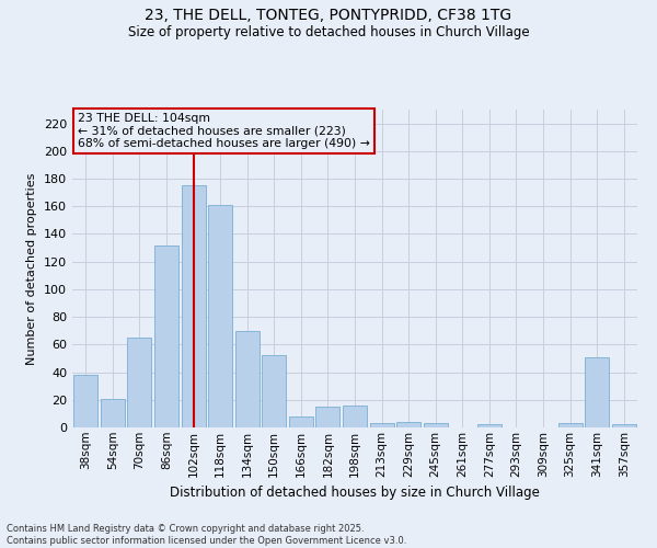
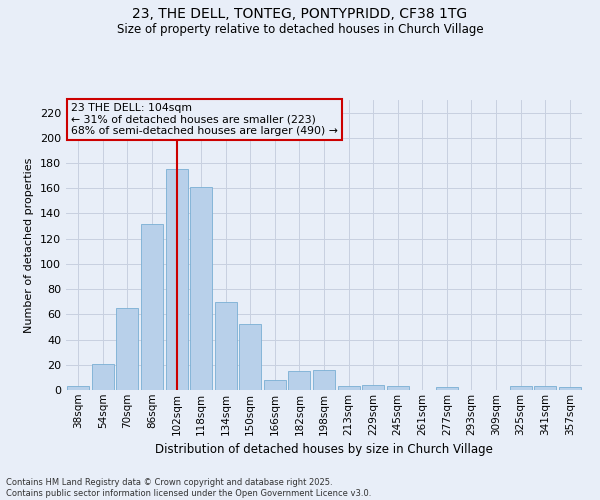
38sqm: 38 -> 3
341sqm: 51 -> 3
